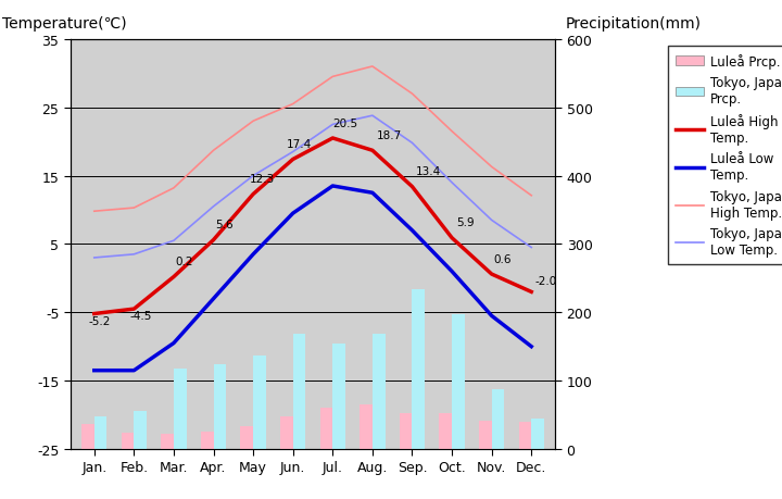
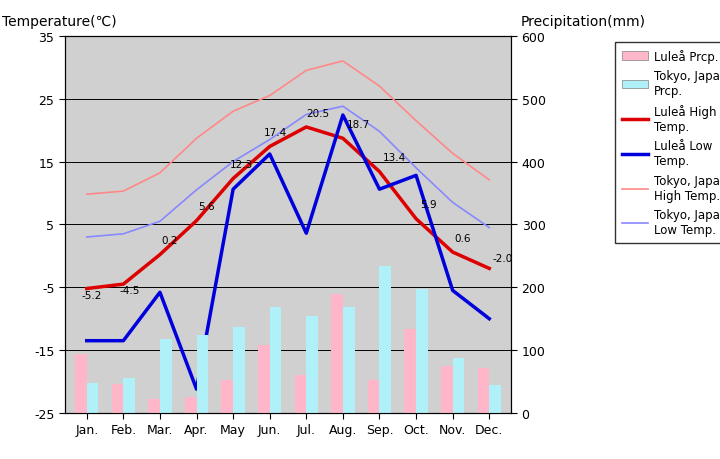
Luleå Prcp./Jan.: 37 -> 94
Luleå Prcp./Feb.: 24 -> 46
Luleå Low Temp./Mar.: -9.5 -> -5.8
Luleå Low Temp./Apr.: -3.0 -> -21.2
Luleå Prcp./May: 33 -> 52
Luleå Low Temp./May: 3.5 -> 10.6
Luleå Prcp./Jun.: 48 -> 108
Luleå Low Temp./Jun.: 9.5 -> 16.2
Luleå Low Temp./Jul.: 13.5 -> 3.6
Luleå Prcp./Aug.: 66 -> 190
Luleå Low Temp./Aug.: 12.5 -> 22.4
Luleå Low Temp./Sep.: 7.0 -> 10.6
Luleå Prcp./Oct.: 52 -> 134
Luleå Low Temp./Oct.: 1.0 -> 12.8
Luleå Prcp./Nov.: 42 -> 74
Luleå Prcp./Dec.: 40 -> 72
